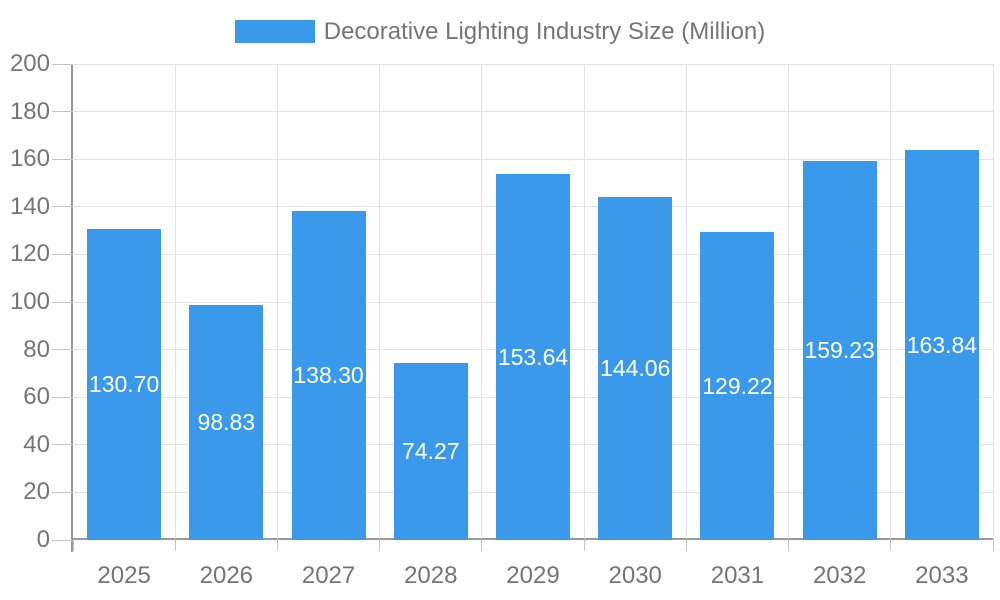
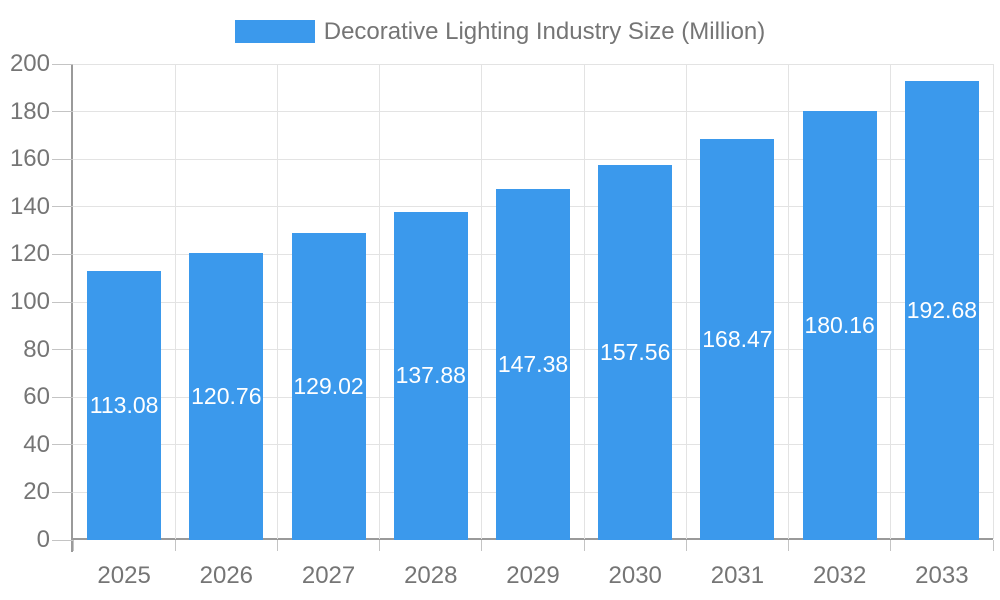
2025: 130.70 -> 113.08
2026: 98.83 -> 120.76
2027: 138.30 -> 129.02
2028: 74.27 -> 137.88
2029: 153.64 -> 147.38
2030: 144.06 -> 157.56
2031: 129.22 -> 168.47
2032: 159.23 -> 180.16
2033: 163.84 -> 192.68
